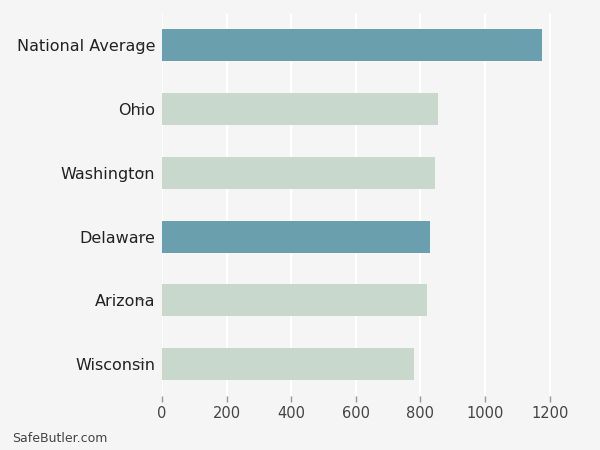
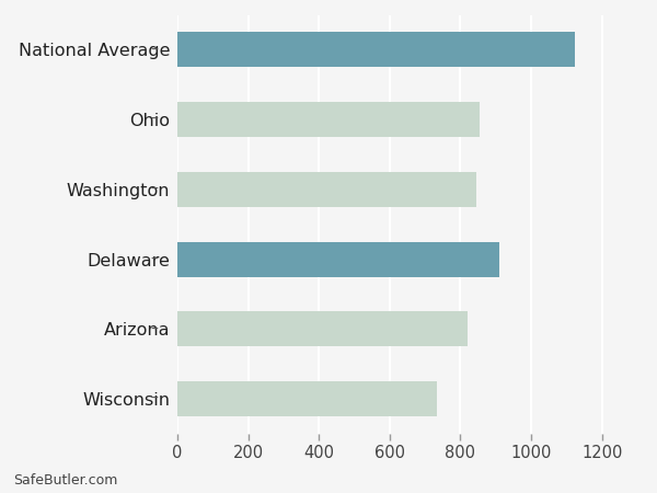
National Average: 1175 -> 1125
Delaware: 830 -> 910
Wisconsin: 780 -> 735
